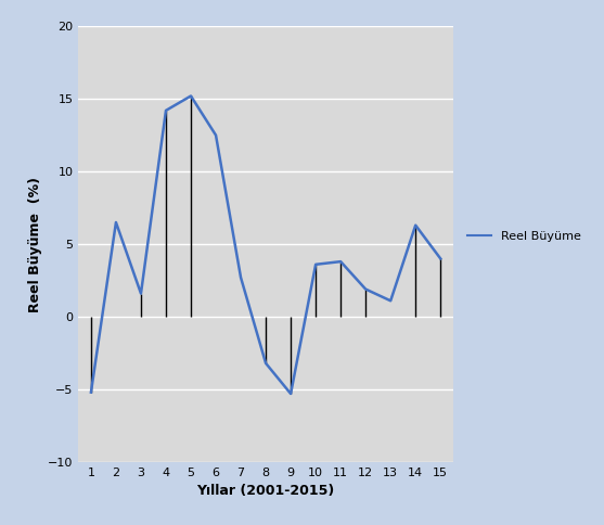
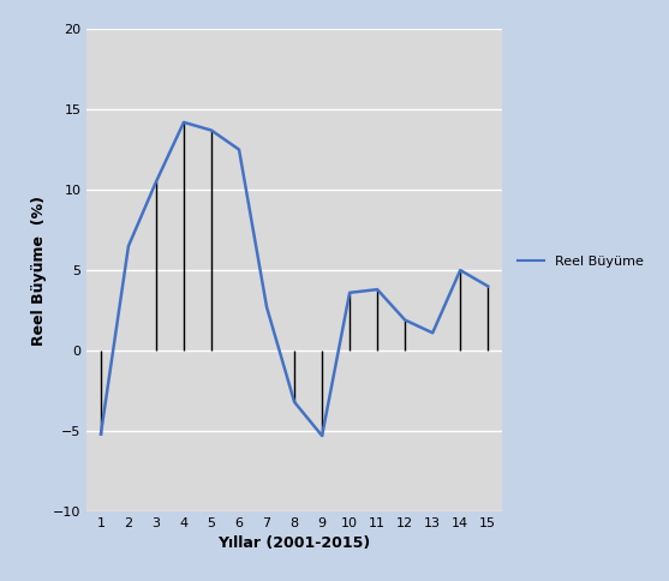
3: 1.6 -> 10.5
5: 15.2 -> 13.7
14: 6.3 -> 5.0
